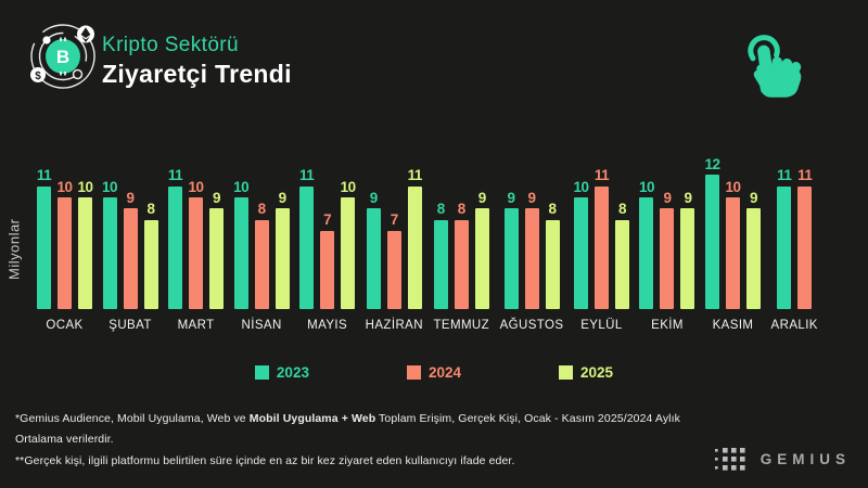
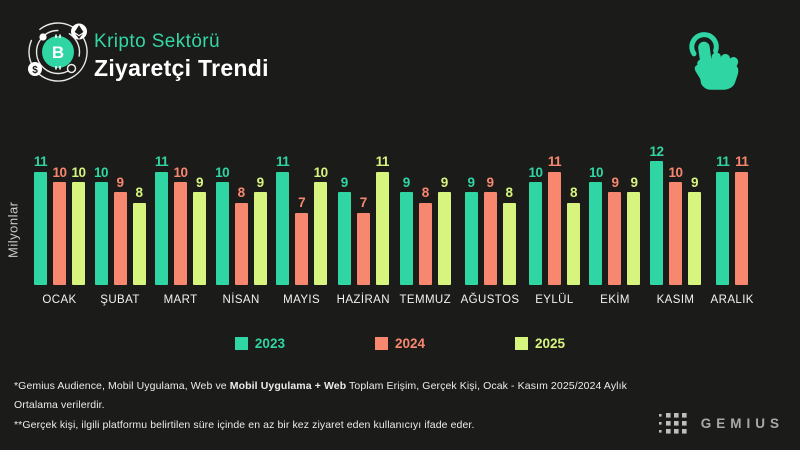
2023/TEMMUZ: 8 -> 9
